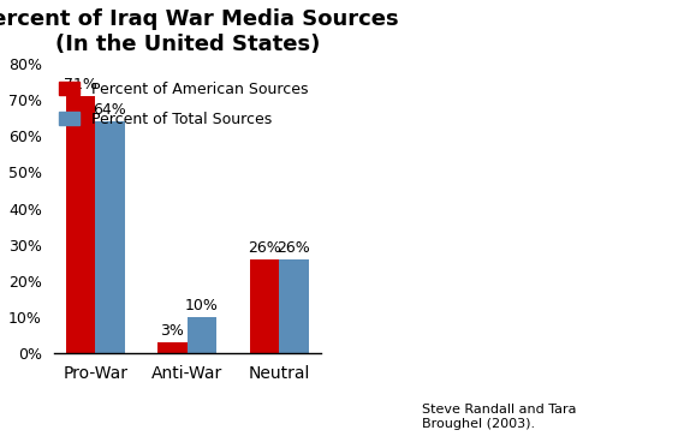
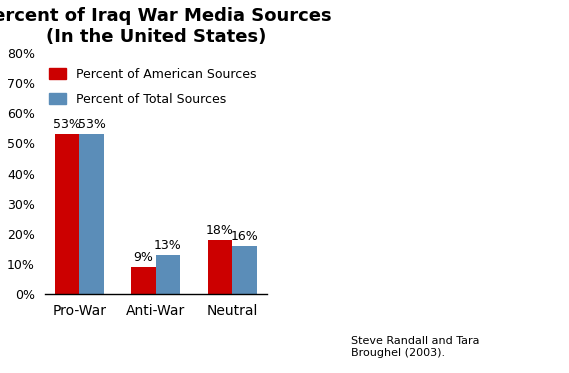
Percent of American Sources/Pro-War: 71% -> 53%
Percent of Total Sources/Pro-War: 64% -> 53%
Percent of American Sources/Anti-War: 3% -> 9%
Percent of Total Sources/Anti-War: 10% -> 13%
Percent of American Sources/Neutral: 26% -> 18%
Percent of Total Sources/Neutral: 26% -> 16%
